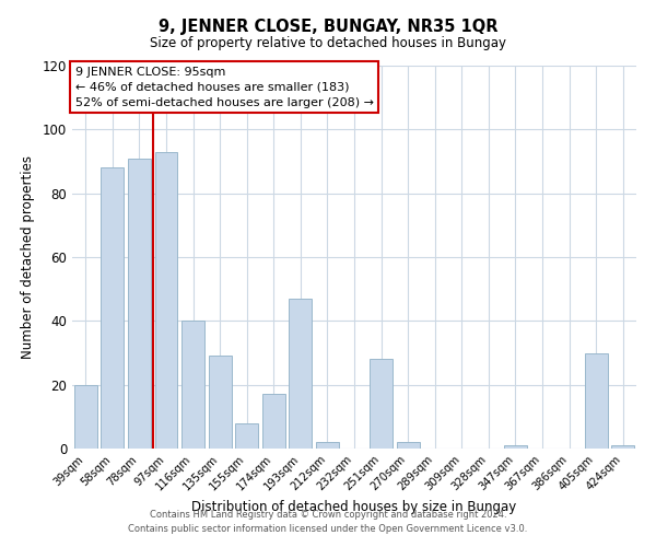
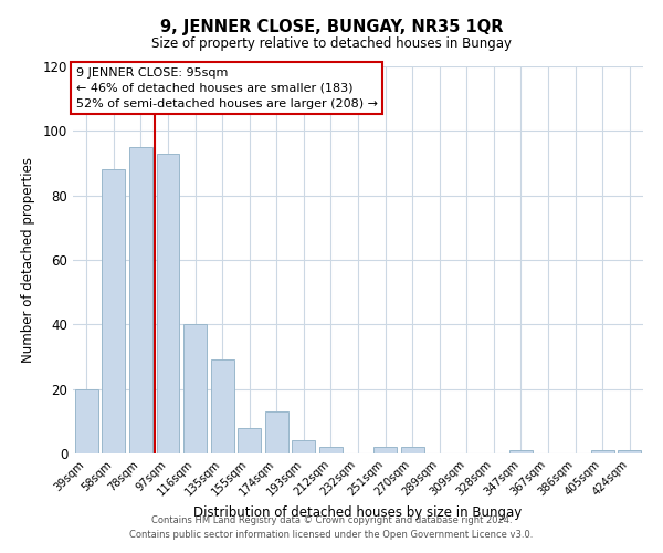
78sqm: 91 -> 95
174sqm: 17 -> 13
193sqm: 47 -> 4
251sqm: 28 -> 2
405sqm: 30 -> 1
